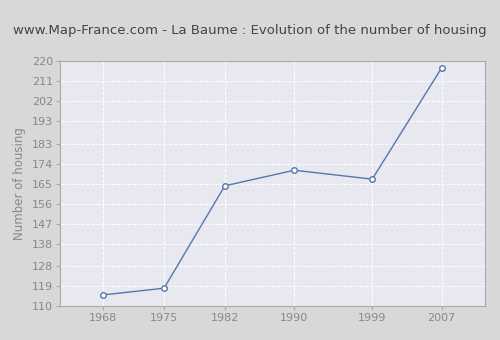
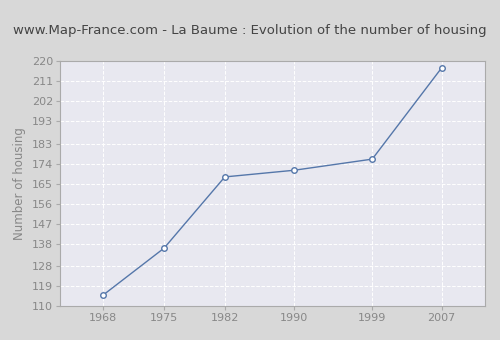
1975: 118 -> 136
1982: 164 -> 168
1999: 167 -> 176
